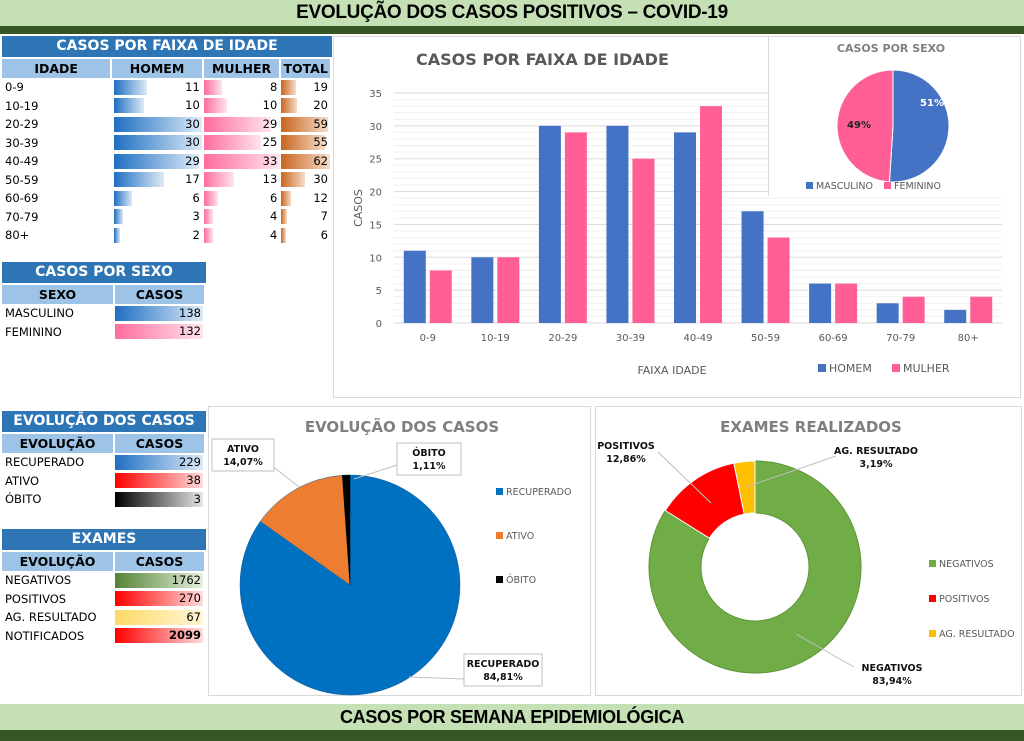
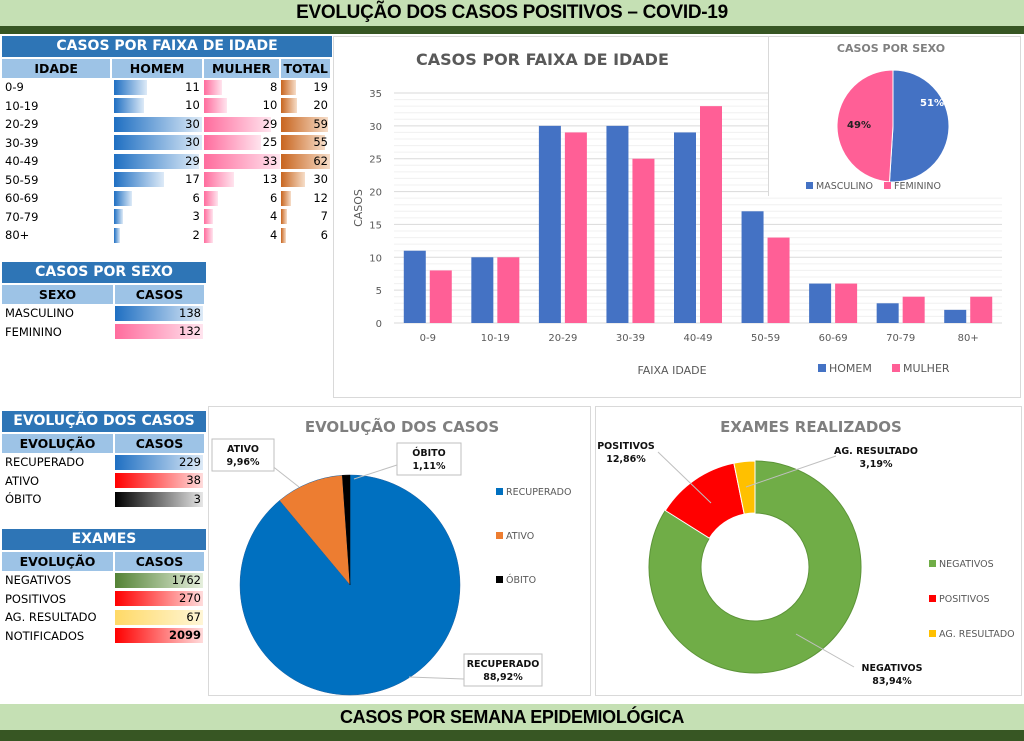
EVOLUÇÃO DOS CASOS/RECUPERADO: 84,81% -> 88,92%
EVOLUÇÃO DOS CASOS/ATIVO: 14,07% -> 9,96%
